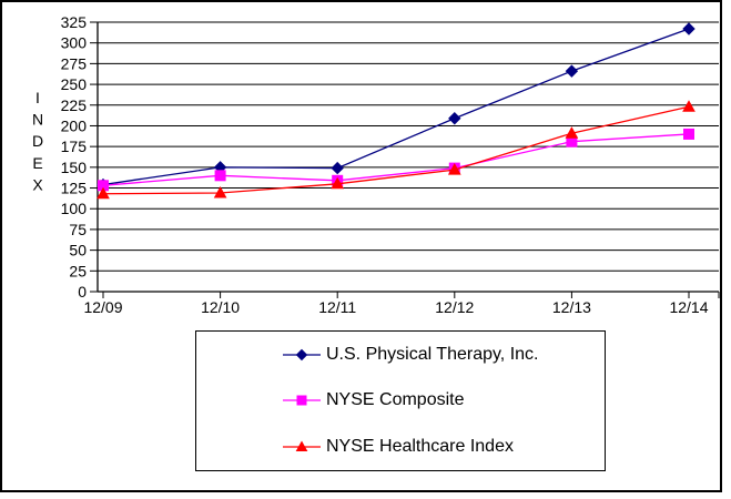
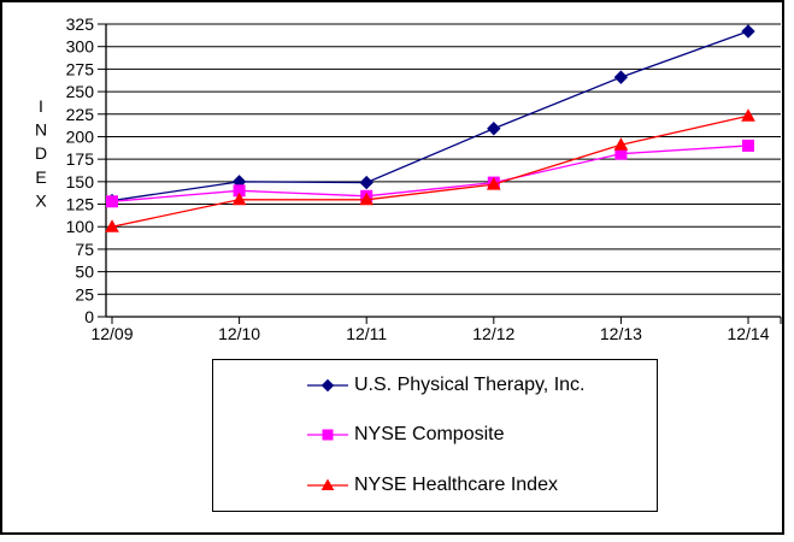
NYSE Healthcare Index/12/09: 120 -> 100
NYSE Healthcare Index/12/10: 120 -> 130
